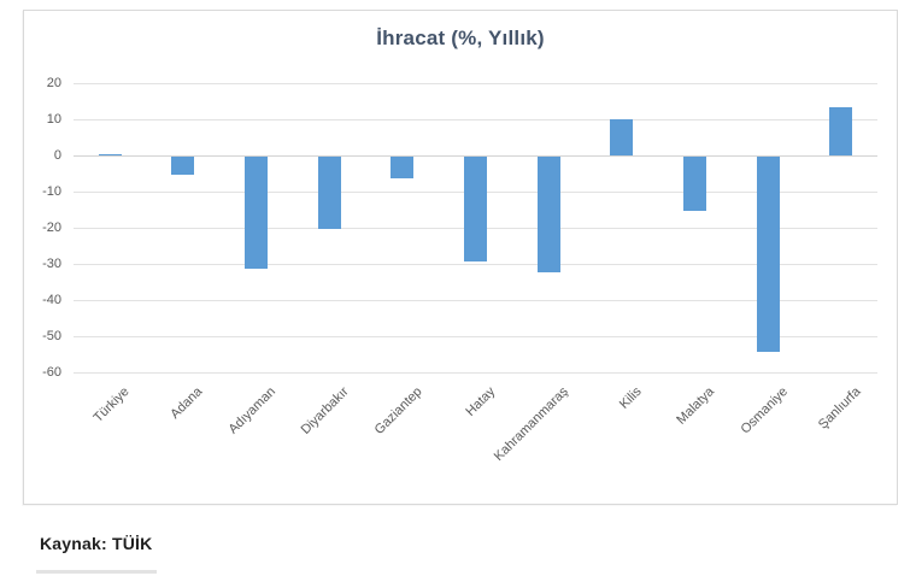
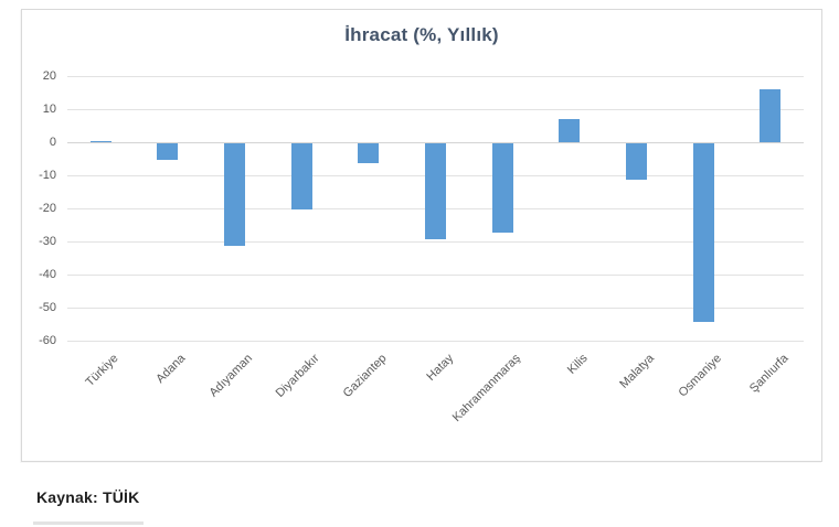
Kahramanmaraş: -32 -> -27
Kilis: 10 -> 7
Malatya: -15 -> -11
Şanlıurfa: 14 -> 16
